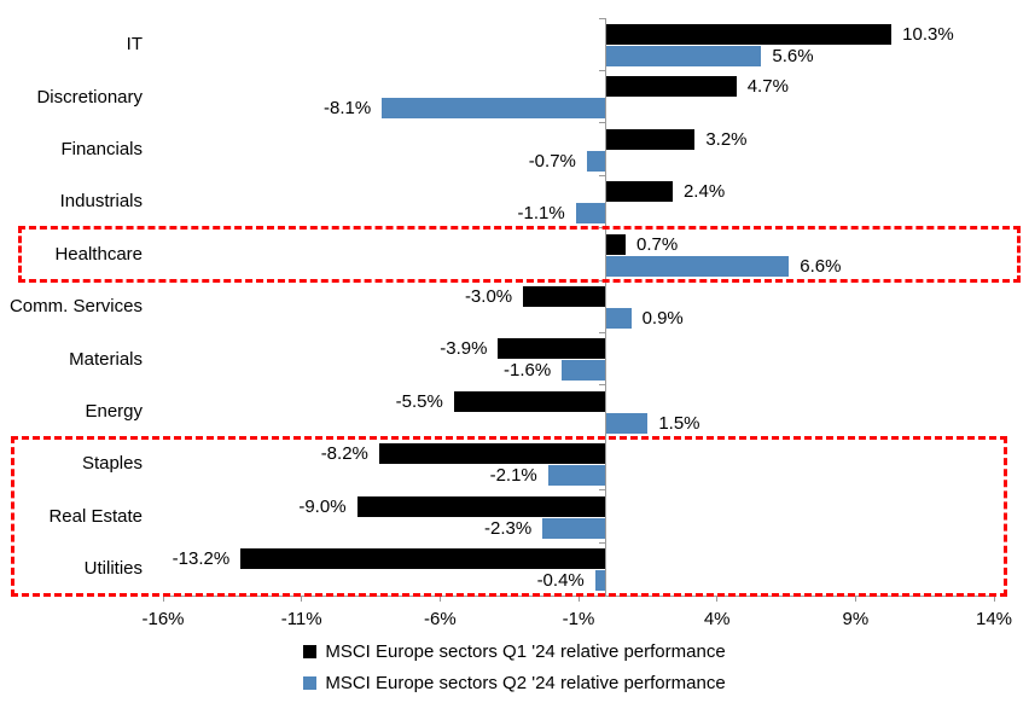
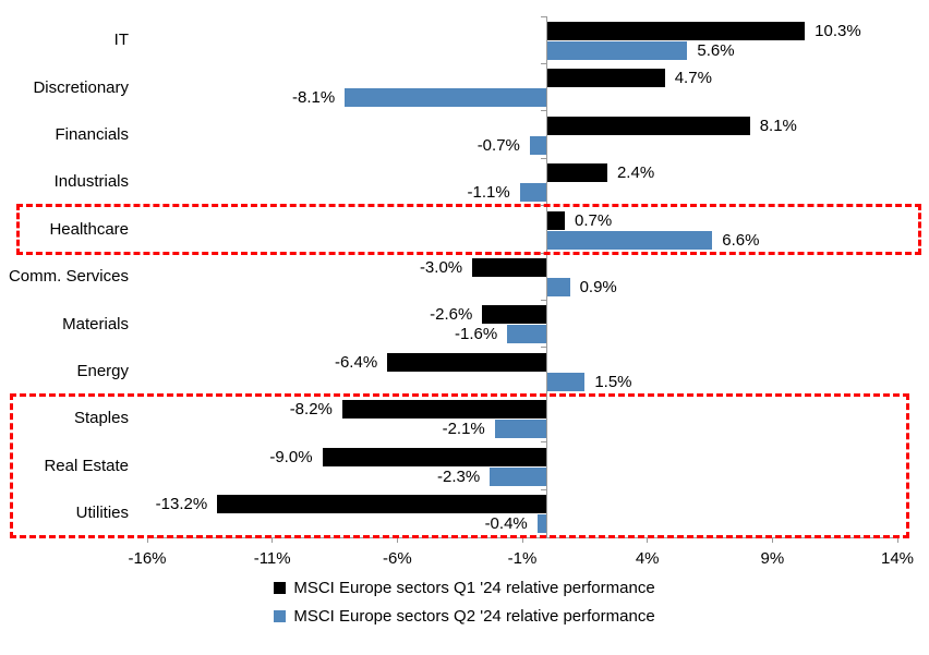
MSCI Europe sectors Q1 '24 relative performance/Financials: 3.2% -> 8.1%
MSCI Europe sectors Q1 '24 relative performance/Materials: -3.9% -> -2.6%
MSCI Europe sectors Q1 '24 relative performance/Energy: -5.5% -> -6.4%
